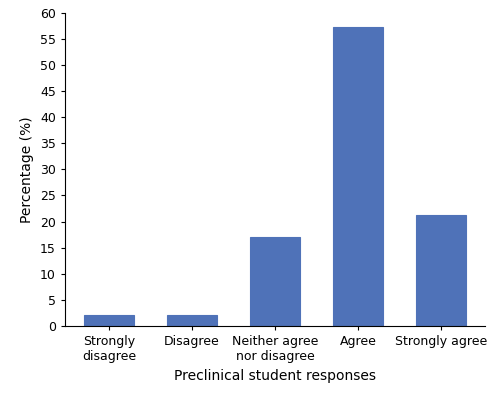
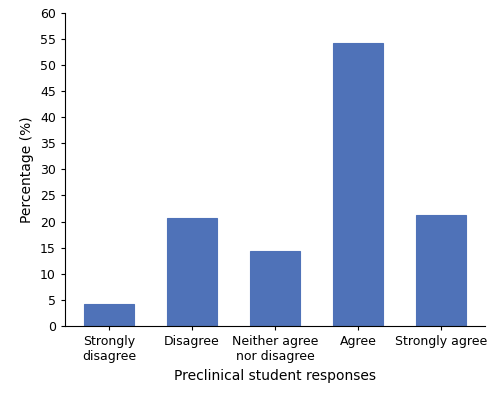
Strongly disagree: 2.1 -> 4.2
Disagree: 2.1 -> 20.6
Neither agree nor disagree: 17.0 -> 14.4
Agree: 57.3 -> 54.2
